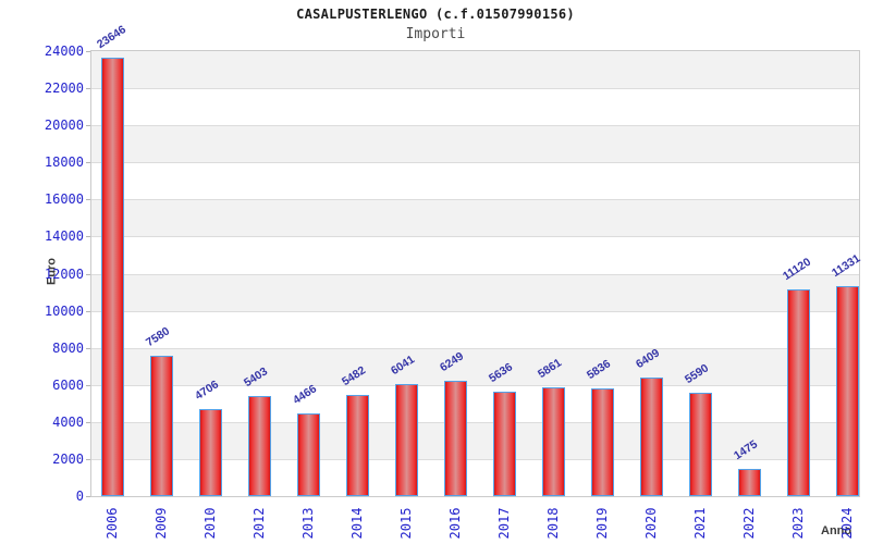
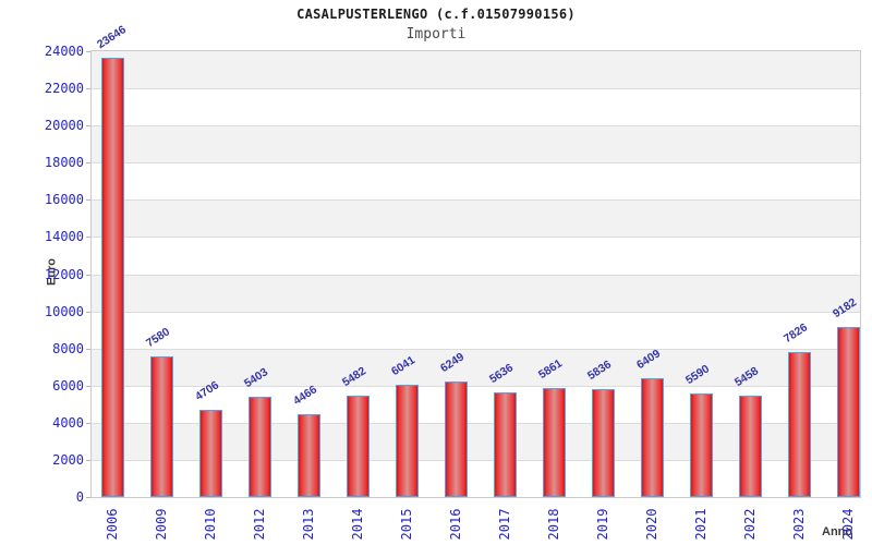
2022: 1475 -> 5458
2023: 11120 -> 7826
2024: 11331 -> 9182
